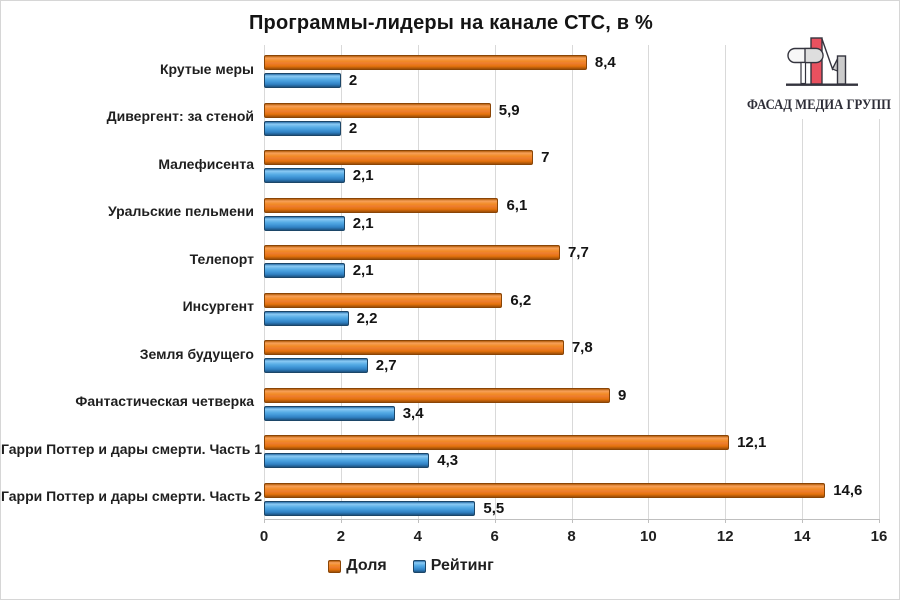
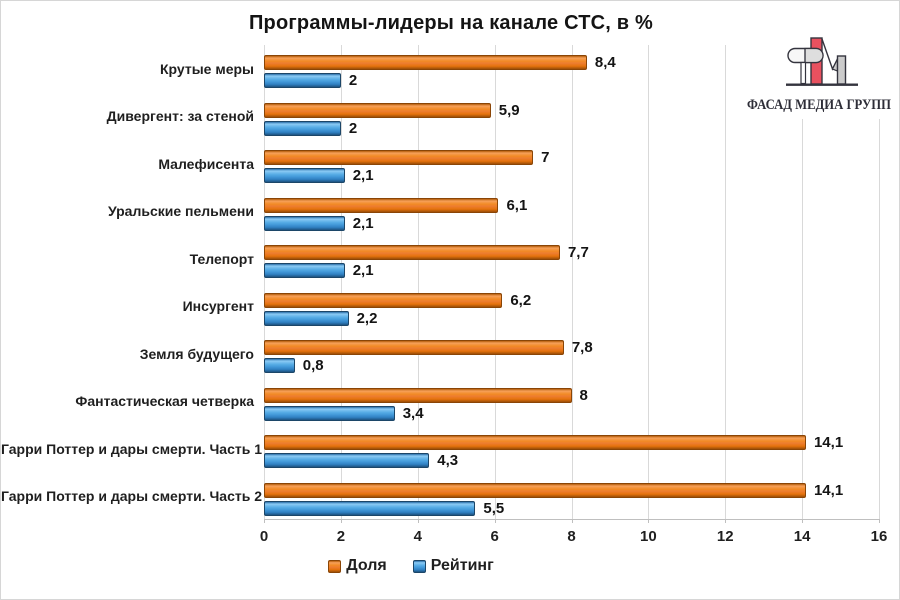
Рейтинг/Земля будущего: 2,7 -> 0,8
Доля/Фантастическая четверка: 9 -> 8
Доля/Гарри Поттер и дары смерти. Часть 1: 12,1 -> 14,1
Доля/Гарри Поттер и дары смерти. Часть 2: 14,6 -> 14,1
